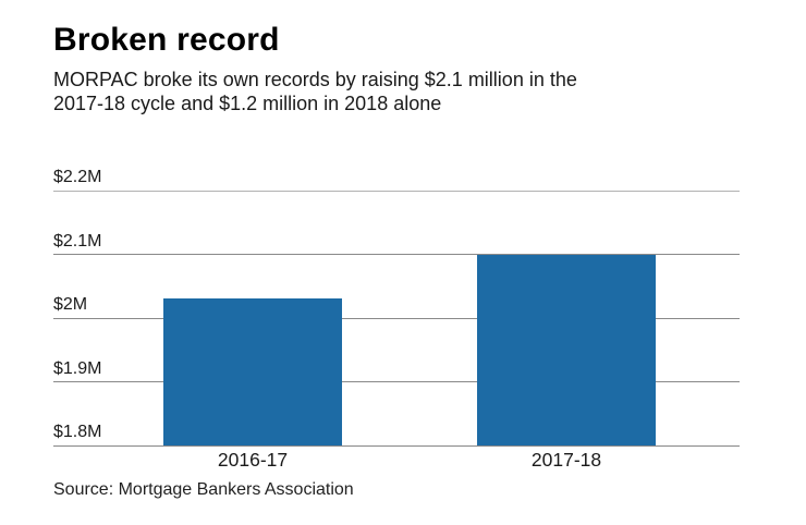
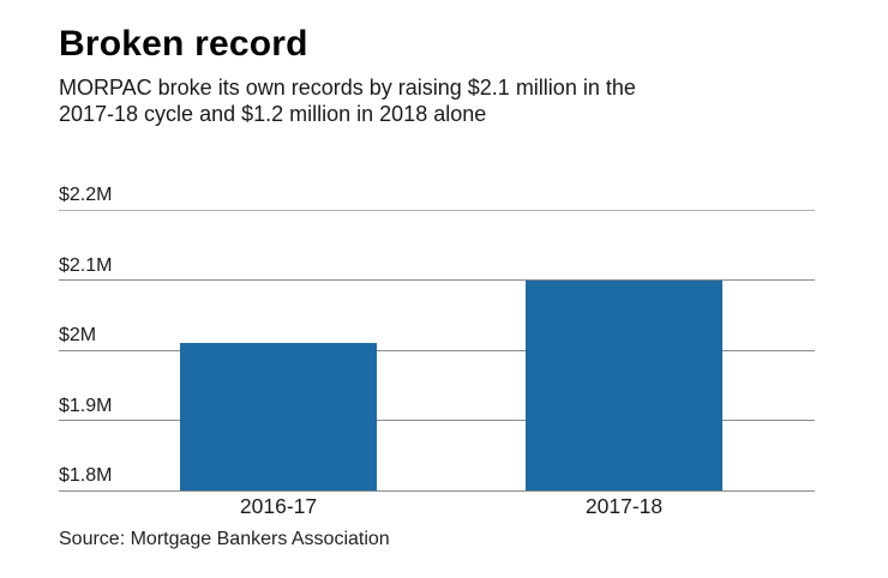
2016-17: $2.03M -> $2.01M
